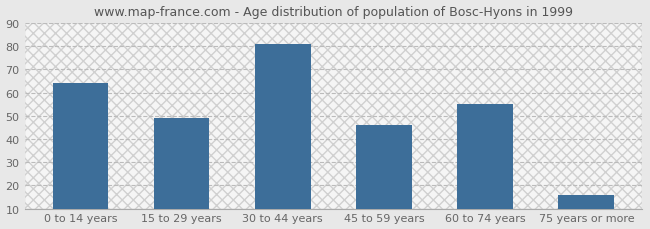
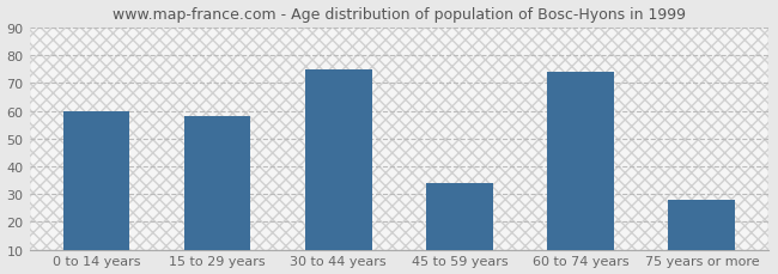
0 to 14 years: 64 -> 60
15 to 29 years: 49 -> 58
30 to 44 years: 81 -> 75
45 to 59 years: 46 -> 34
60 to 74 years: 55 -> 74
75 years or more: 16 -> 28
